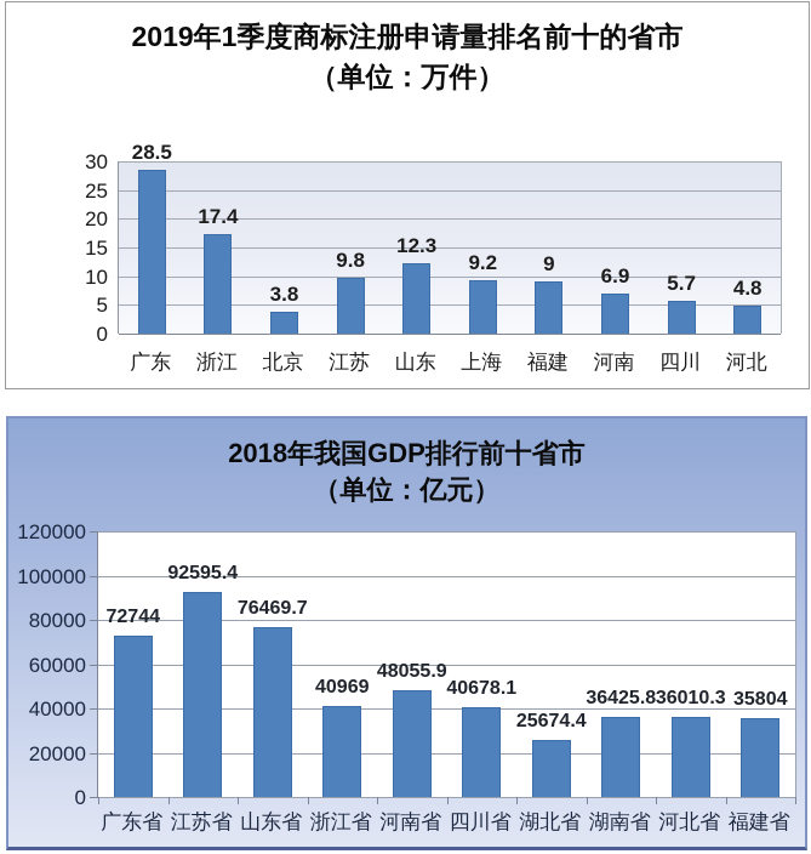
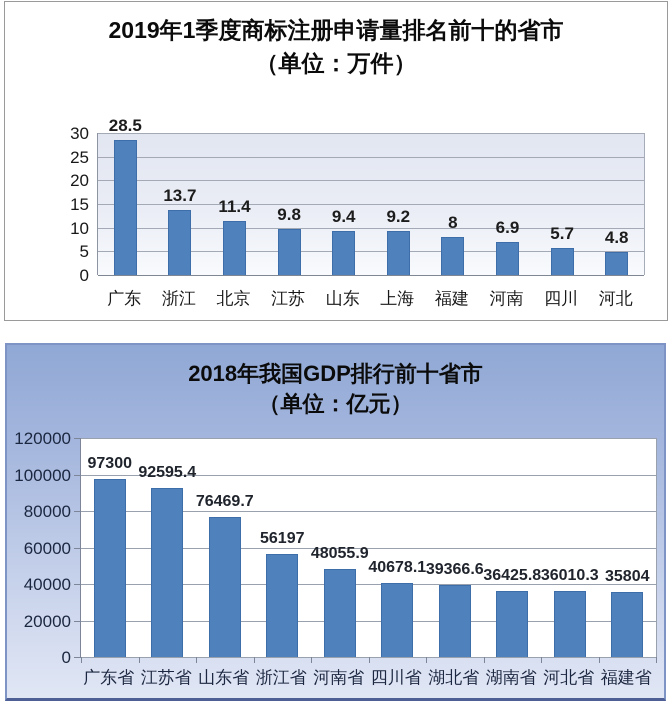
2019年1季度商标注册申请量排名前十的省市/浙江: 17.4 -> 13.7
2019年1季度商标注册申请量排名前十的省市/北京: 3.8 -> 11.4
2019年1季度商标注册申请量排名前十的省市/山东: 12.3 -> 9.4
2019年1季度商标注册申请量排名前十的省市/福建: 9 -> 8
2018年我国GDP排行前十省市/广东省: 72744 -> 97300
2018年我国GDP排行前十省市/浙江省: 40969 -> 56197
2018年我国GDP排行前十省市/湖北省: 25674.4 -> 39366.6
